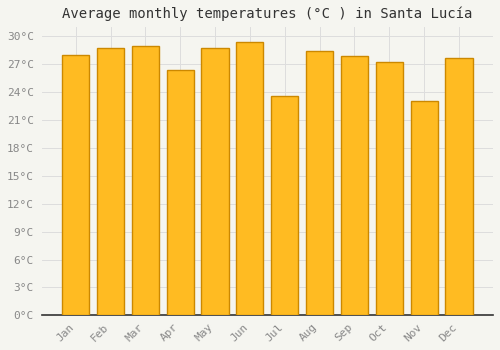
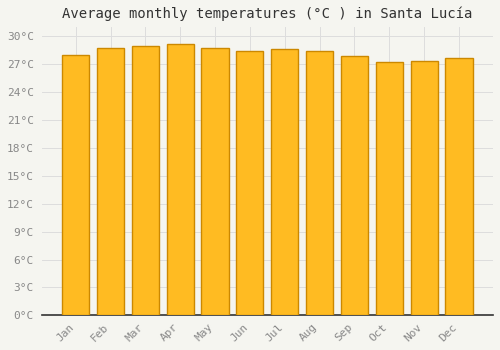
Apr: 26.4°C -> 29.1°C
Jun: 29.4°C -> 28.4°C
Jul: 23.6°C -> 28.6°C
Nov: 23.0°C -> 27.3°C
